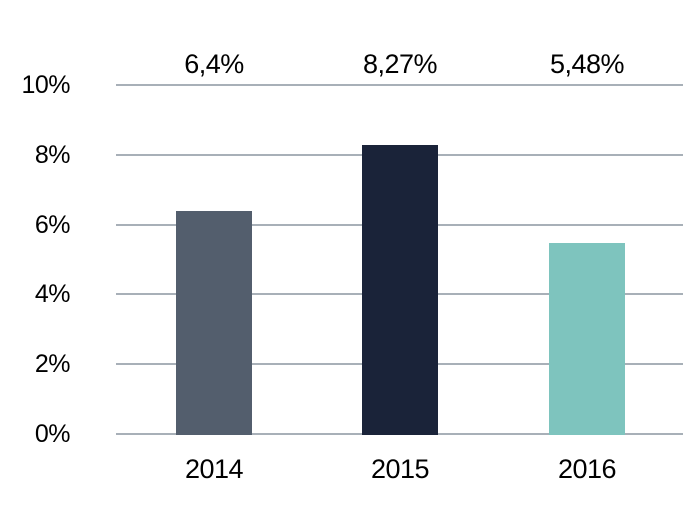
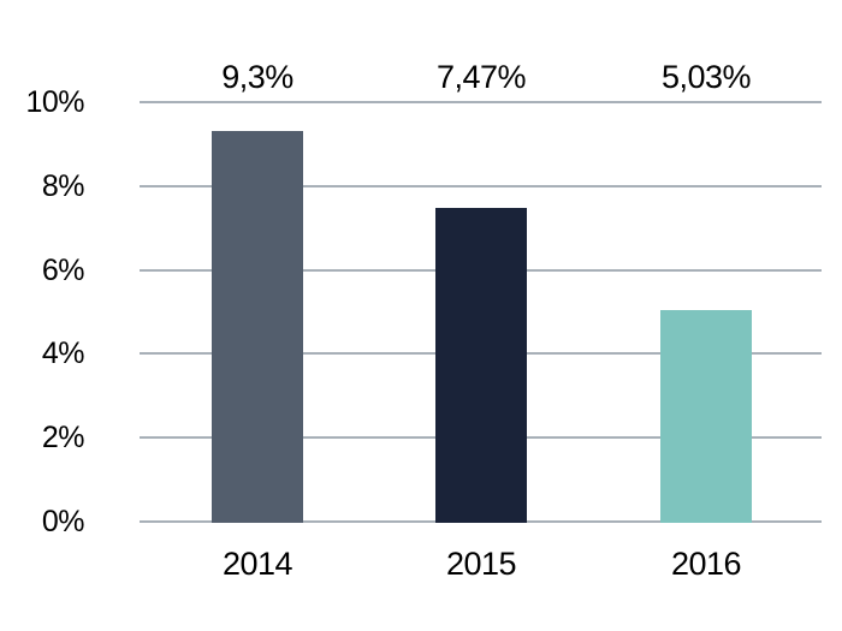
2014: 6,4% -> 9,3%
2015: 8,27% -> 7,47%
2016: 5,48% -> 5,03%
